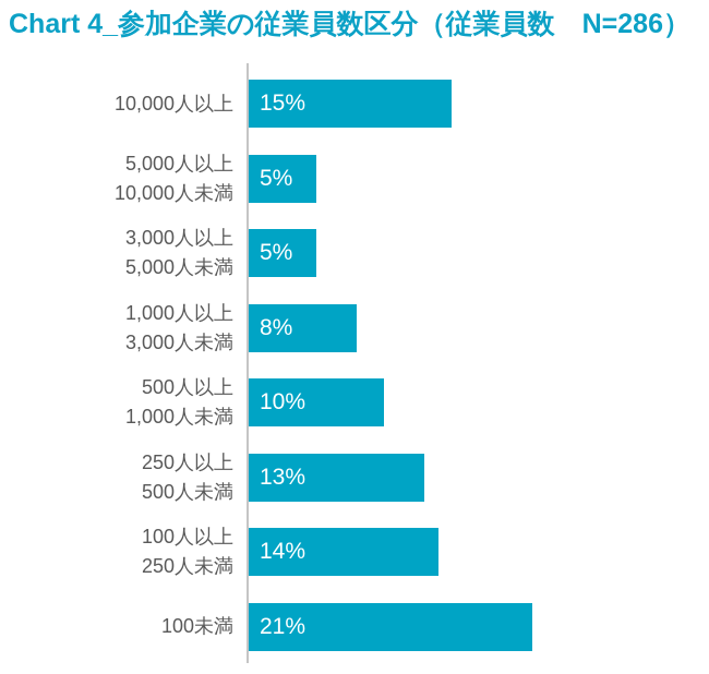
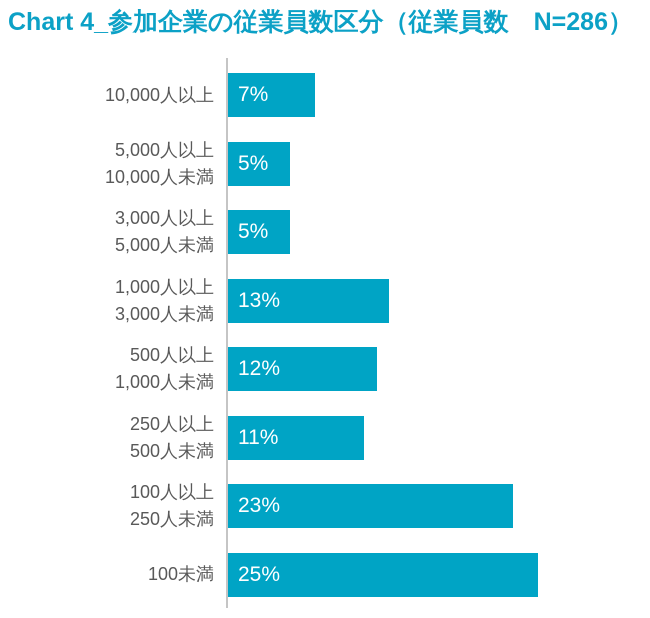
10,000人以上: 15% -> 7%
1,000人以上 3,000人未満: 8% -> 13%
500人以上 1,000人未満: 10% -> 12%
250人以上 500人未満: 13% -> 11%
100人以上 250人未満: 14% -> 23%
100未満: 21% -> 25%
